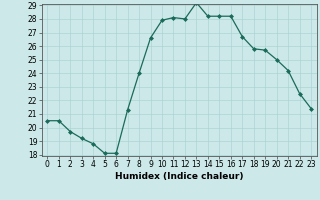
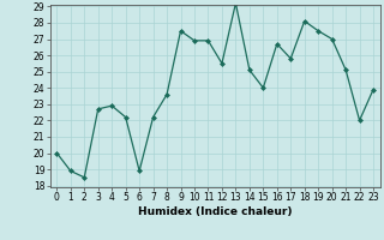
0: 20.5 -> 20.0
1: 20.5 -> 18.9
2: 19.7 -> 18.5
3: 19.2 -> 22.7
4: 18.8 -> 22.9
5: 18.1 -> 22.2
6: 18.1 -> 18.9
7: 21.3 -> 22.2
8: 24.0 -> 23.6
9: 26.6 -> 27.5
10: 27.9 -> 26.9
11: 28.1 -> 26.9
12: 28.0 -> 25.5
14: 28.2 -> 25.1
15: 28.2 -> 24.0
16: 28.2 -> 26.7
17: 26.7 -> 25.8
18: 25.8 -> 28.1
19: 25.7 -> 27.5
20: 25.0 -> 27.0
21: 24.2 -> 25.1
22: 22.5 -> 22.0
23: 21.4 -> 23.9
